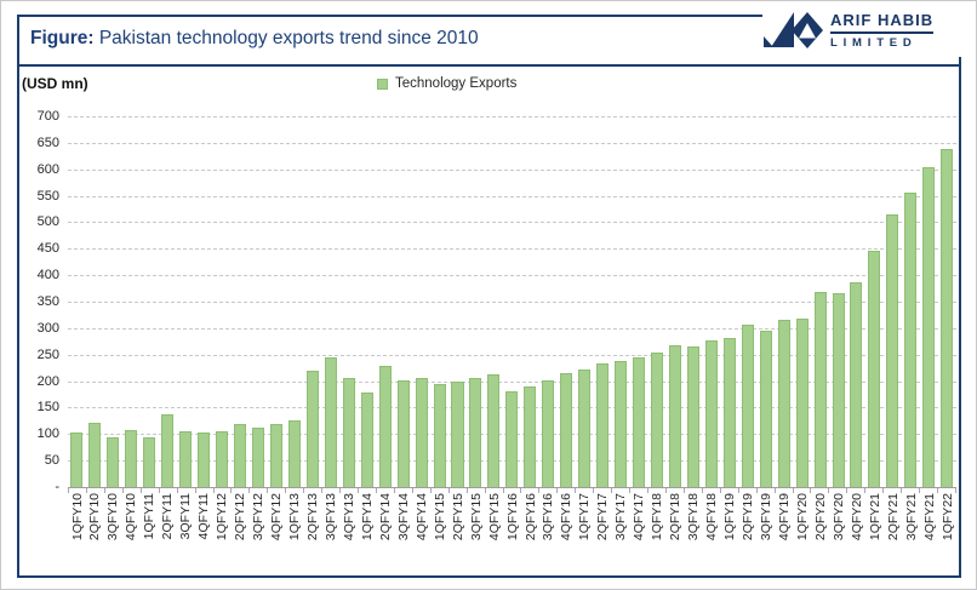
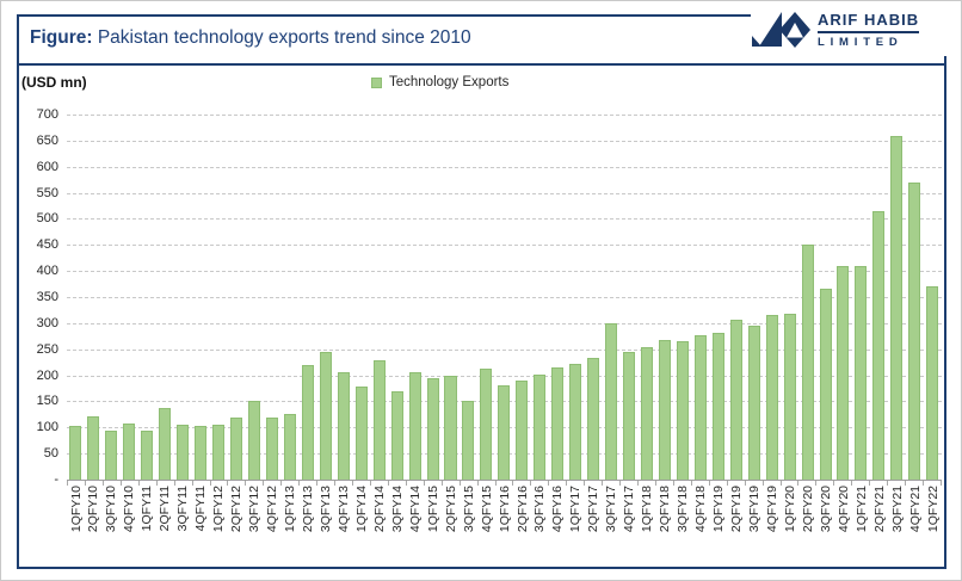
3QFY12: 110 -> 150
3QFY14: 200 -> 170
3QFY15: 200 -> 150
3QFY17: 240 -> 300
2QFY20: 370 -> 450
4QFY20: 390 -> 410
1QFY21: 450 -> 410
3QFY21: 560 -> 660
4QFY21: 600 -> 570
1QFY22: 640 -> 370
